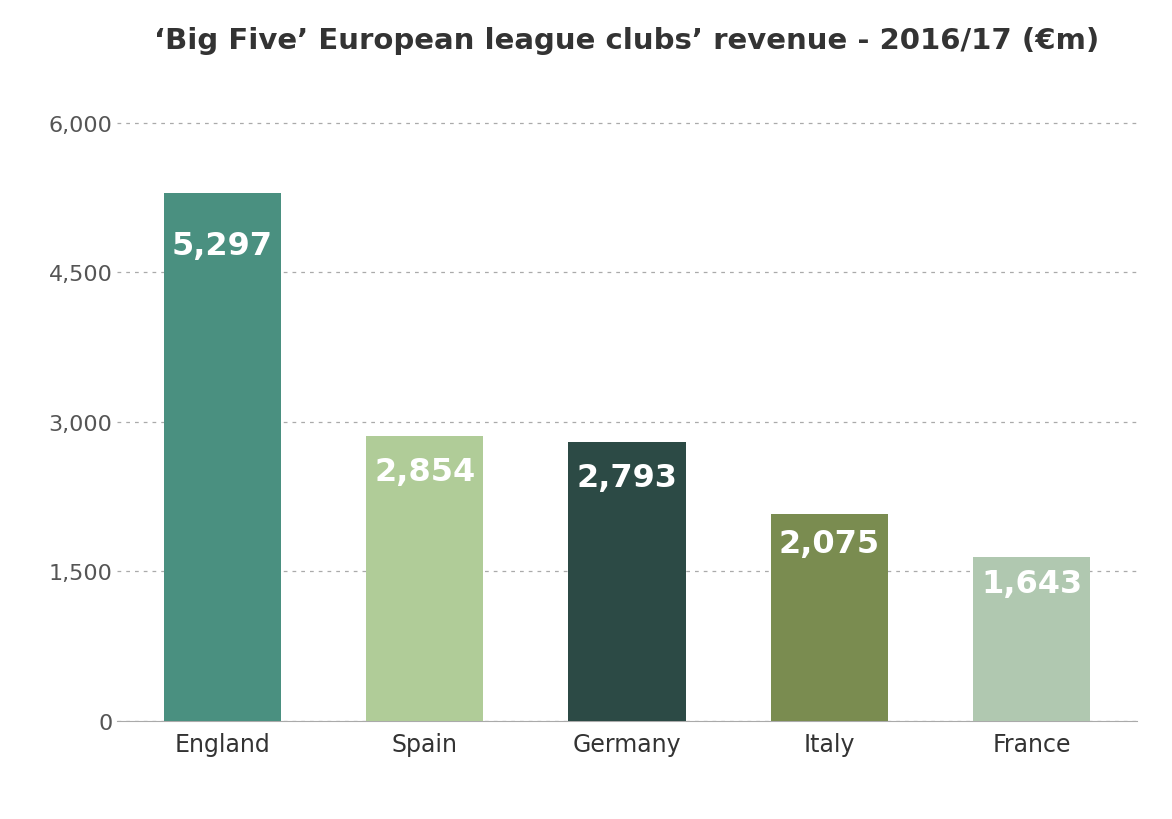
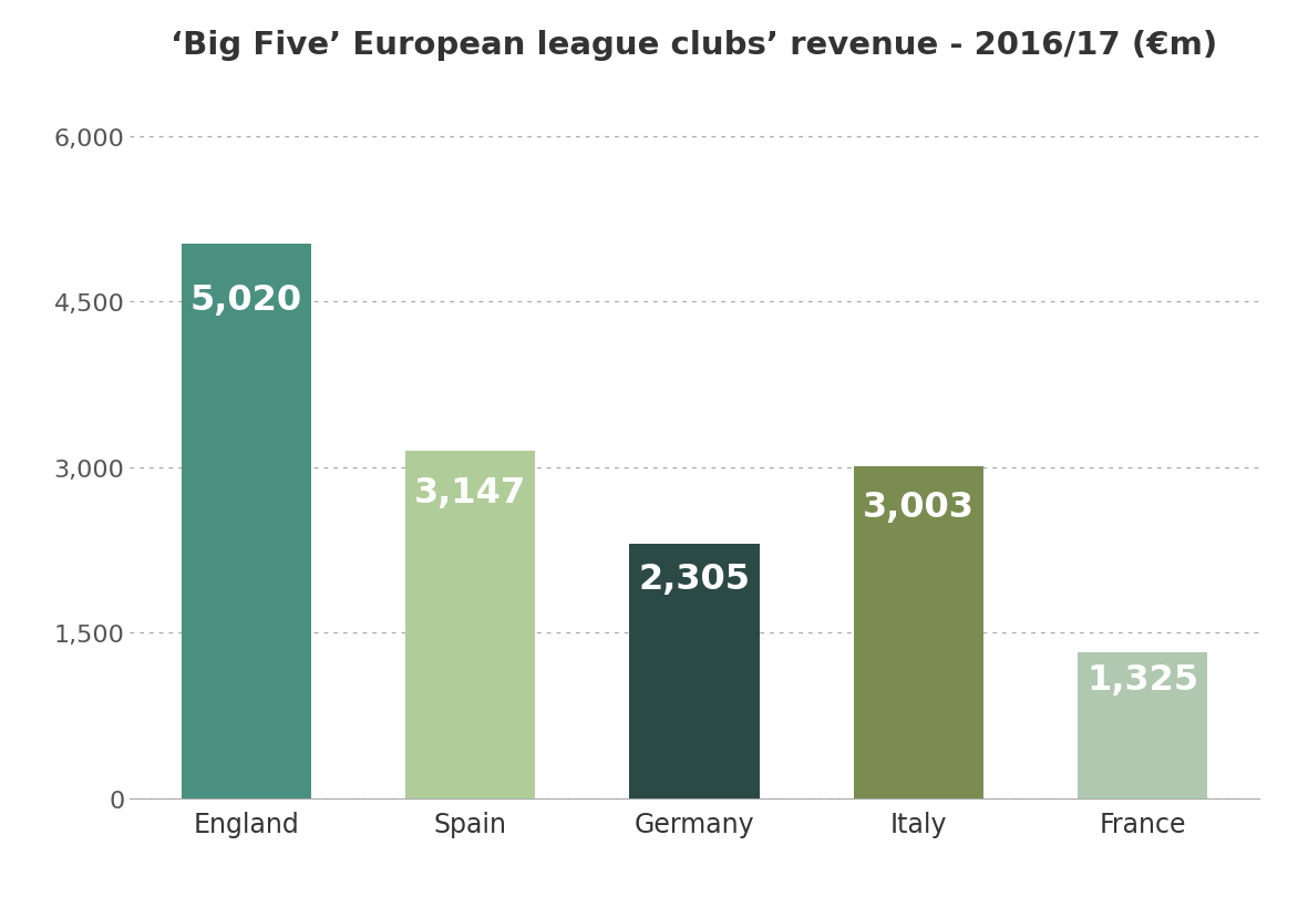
England: 5,297 -> 5,020
Spain: 2,854 -> 3,147
Germany: 2,793 -> 2,305
Italy: 2,075 -> 3,003
France: 1,643 -> 1,325
